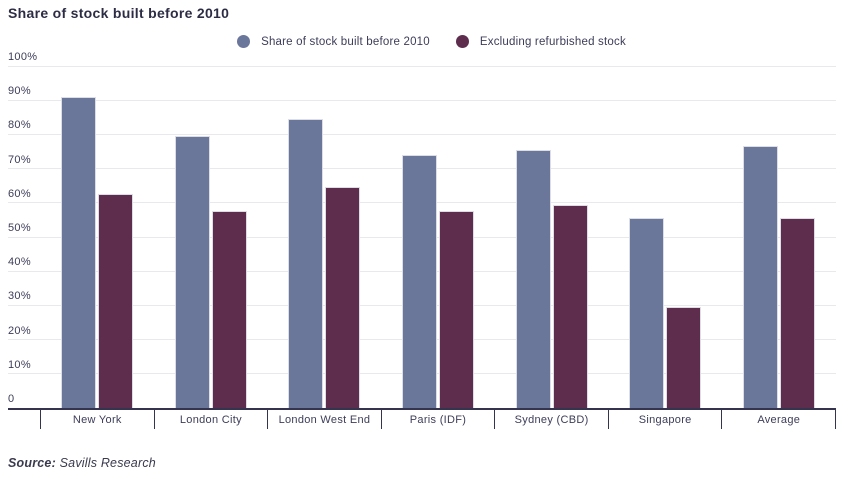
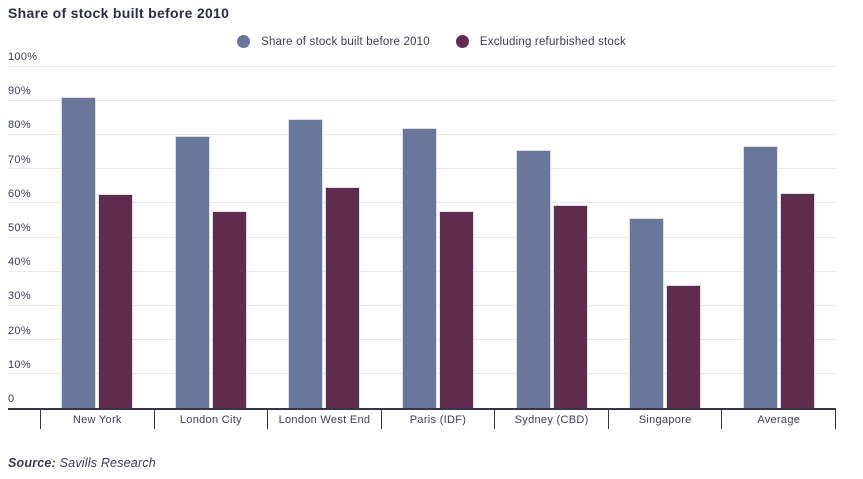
Share of stock built before 2010/Paris (IDF): 74% -> 82%
Excluding refurbished stock/Singapore: 30% -> 36%
Excluding refurbished stock/Average: 56% -> 63%
